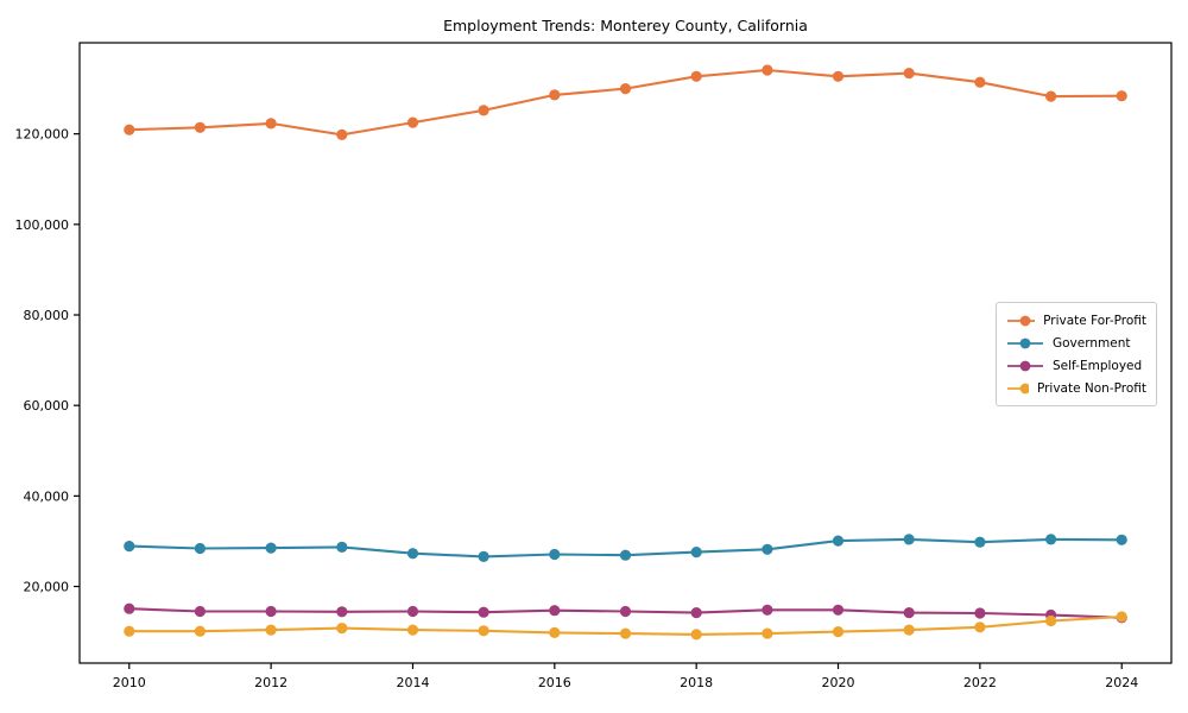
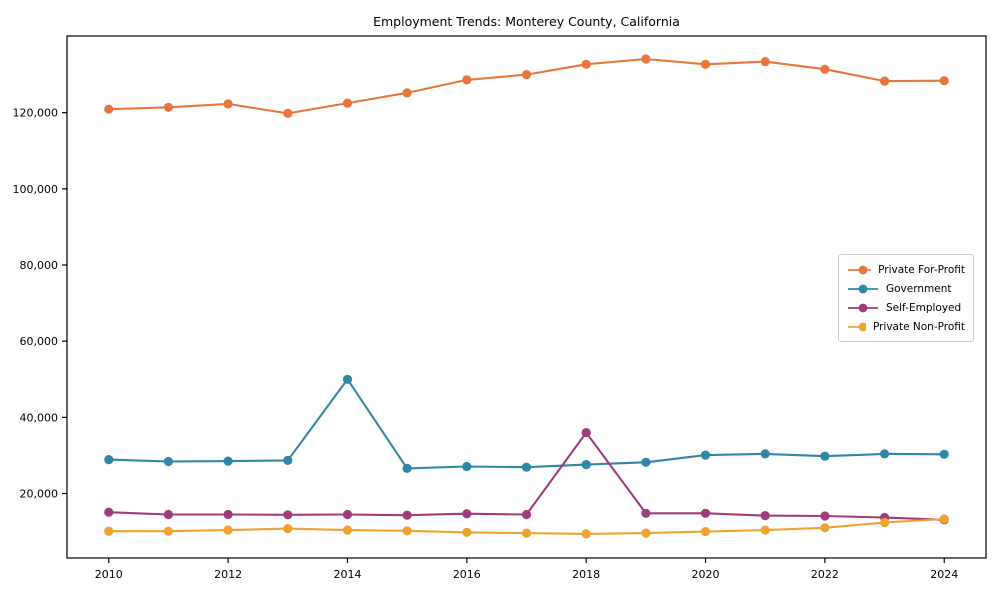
Government/2014: 27000 -> 50000
Self-Employed/2018: 14000 -> 36000
